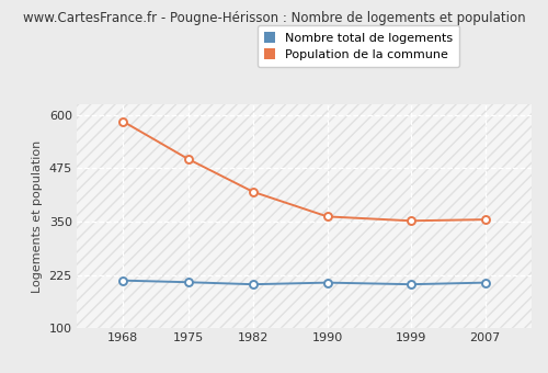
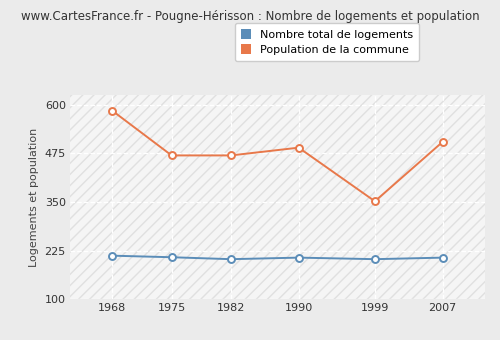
Population de la commune/1975: 497 -> 470
Population de la commune/1982: 420 -> 470
Population de la commune/1990: 362 -> 490
Population de la commune/2007: 355 -> 505
